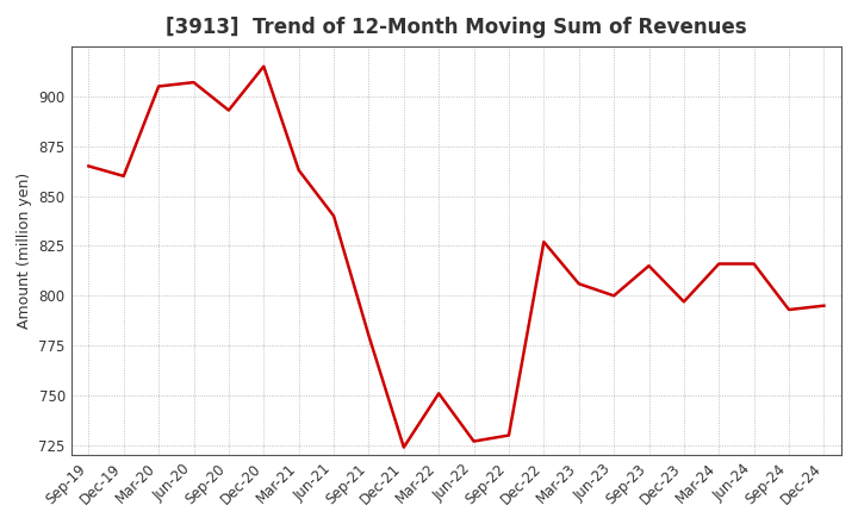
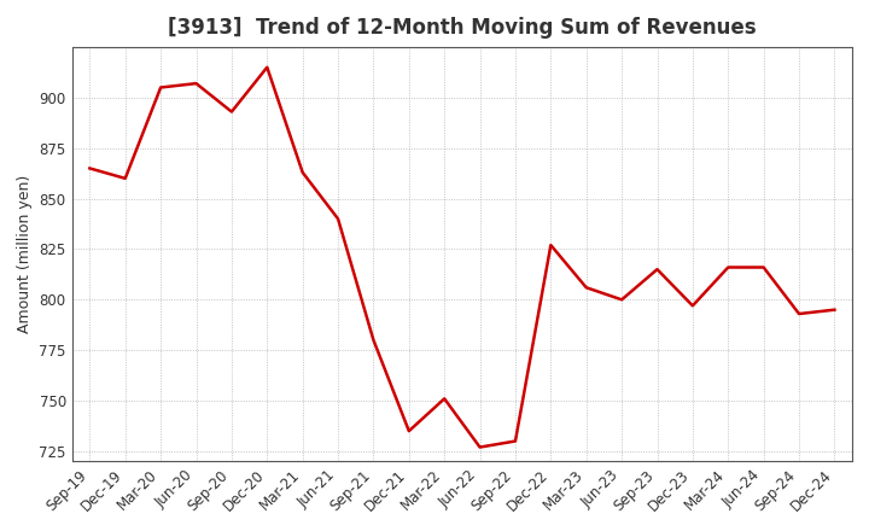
Dec-21: 724 -> 735
